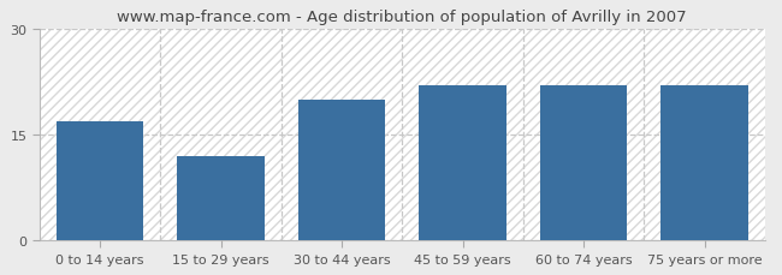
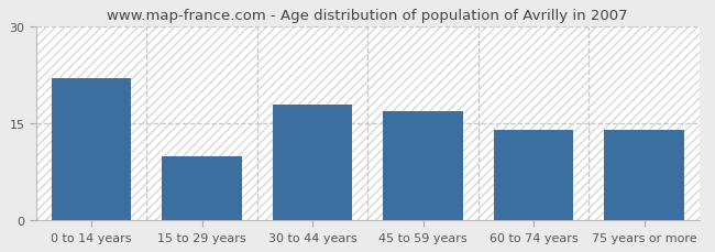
0 to 14 years: 17 -> 22
15 to 29 years: 12 -> 10
30 to 44 years: 20 -> 18
45 to 59 years: 22 -> 17
60 to 74 years: 22 -> 14
75 years or more: 22 -> 14
